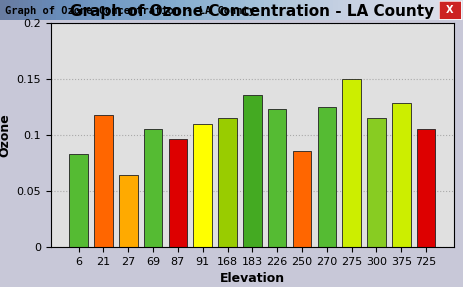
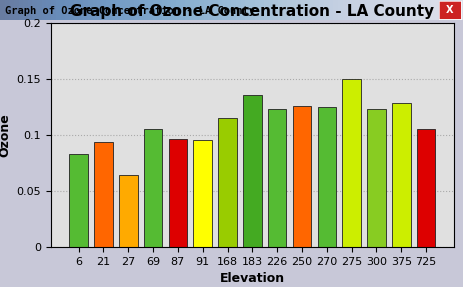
21: 0.118 -> 0.094
91: 0.110 -> 0.095
250: 0.086 -> 0.126
300: 0.115 -> 0.123
